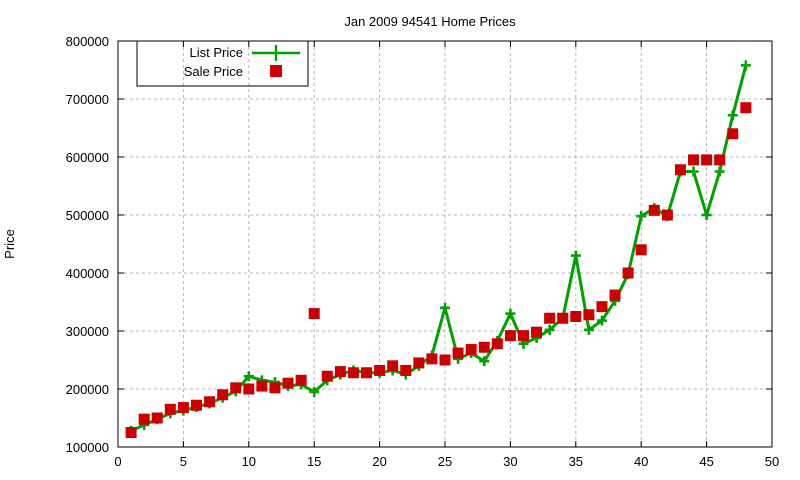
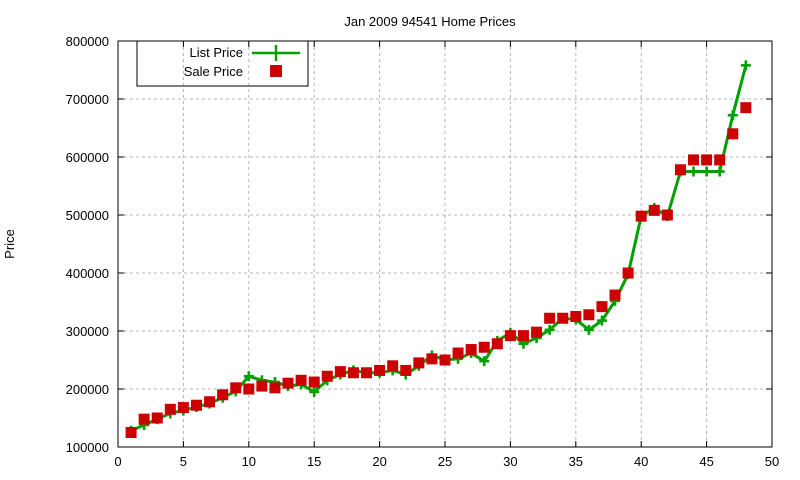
Sale Price/15: 330000 -> 210000
List Price/25: 340000 -> 250000
List Price/30: 330000 -> 300000
List Price/35: 430000 -> 320000
Sale Price/40: 440000 -> 500000
List Price/45: 500000 -> 580000
